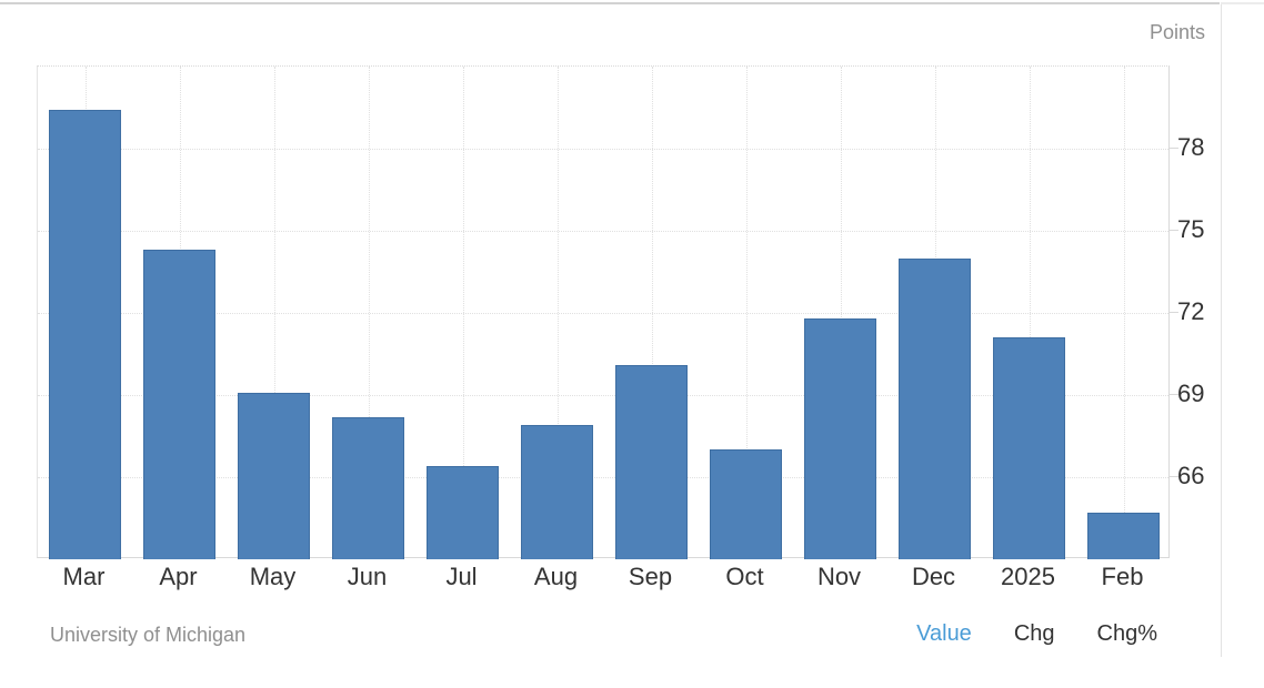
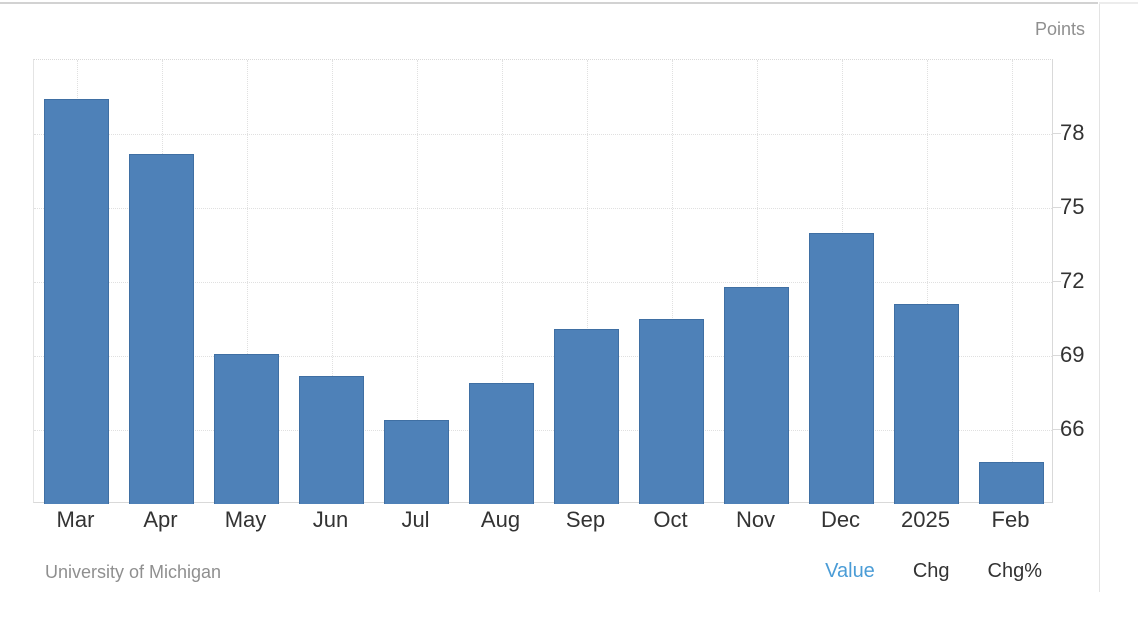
Apr: 74.3 -> 77.2
Oct: 67.0 -> 70.5
